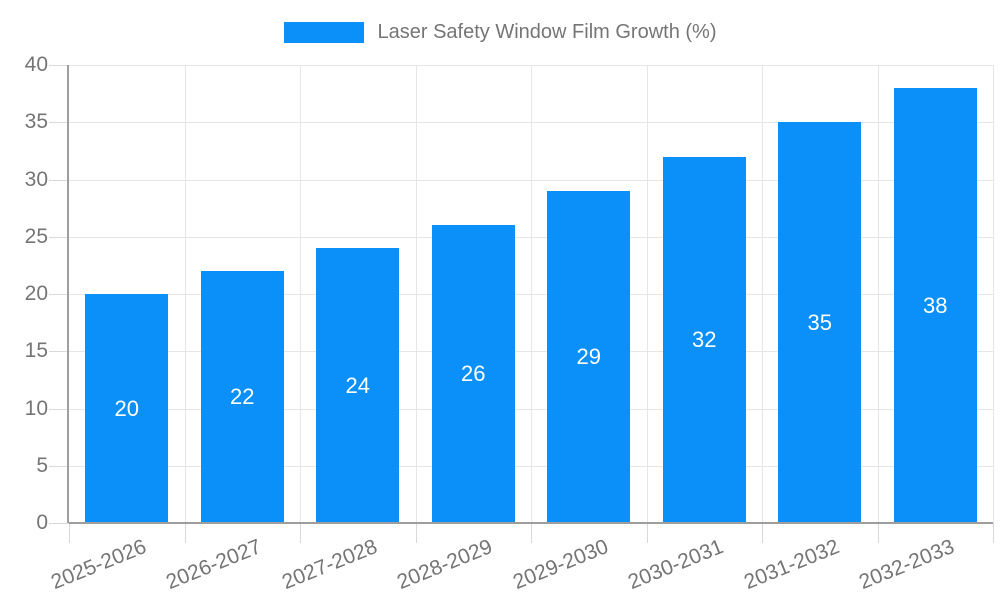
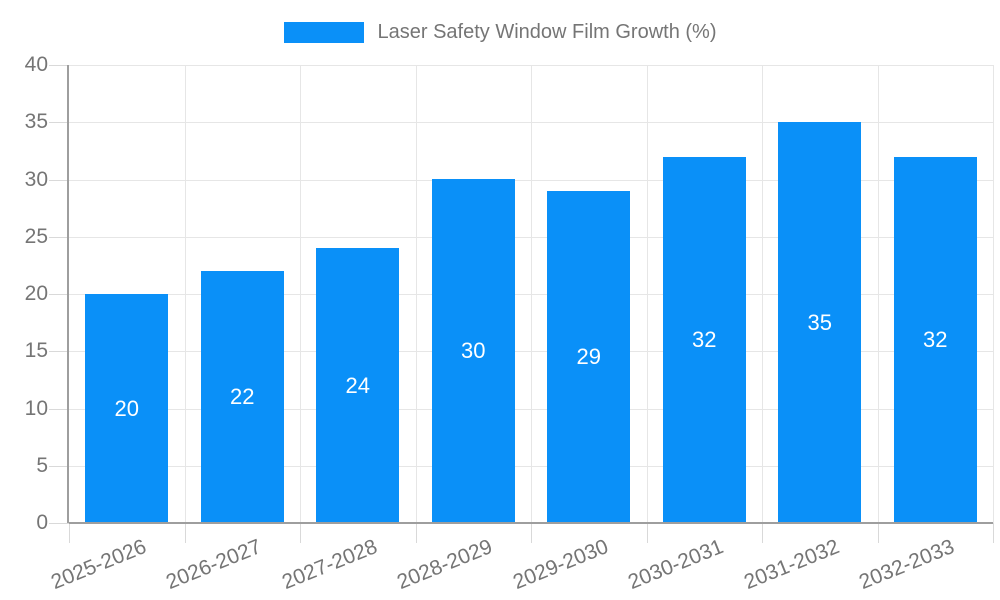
2028-2029: 26 -> 30
2032-2033: 38 -> 32
